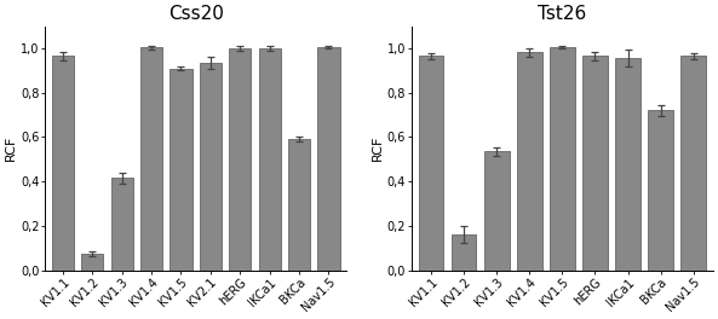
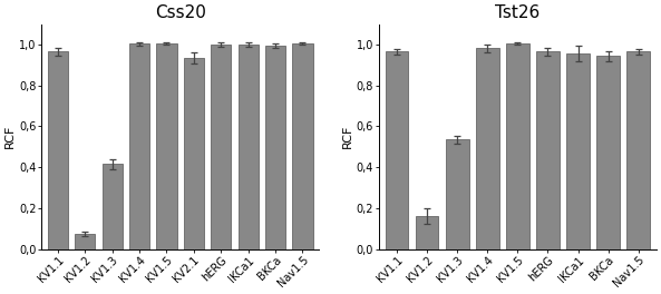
Css20/KV1.5: 0,91 -> 1,00
Css20/BKCa: 0,59 -> 0,99
Tst26/BKCa: 0,72 -> 0,94
